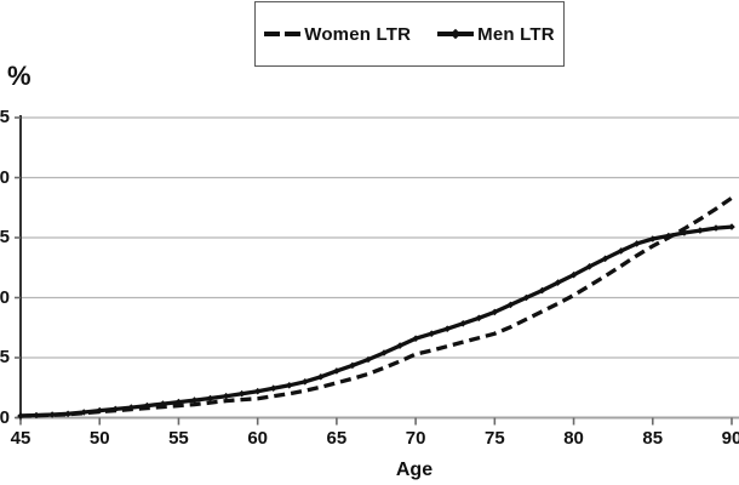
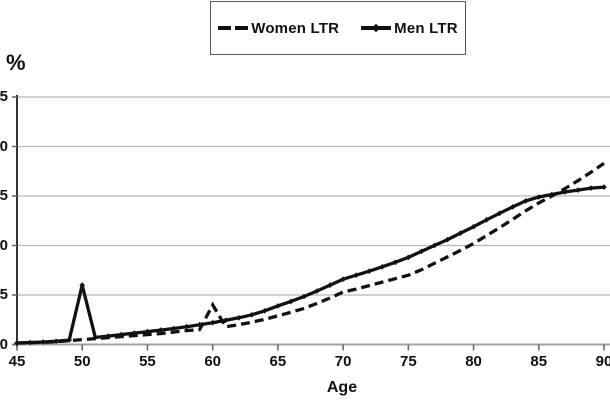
Men LTR/50: 1 -> 6
Women LTR/60: 2 -> 4
